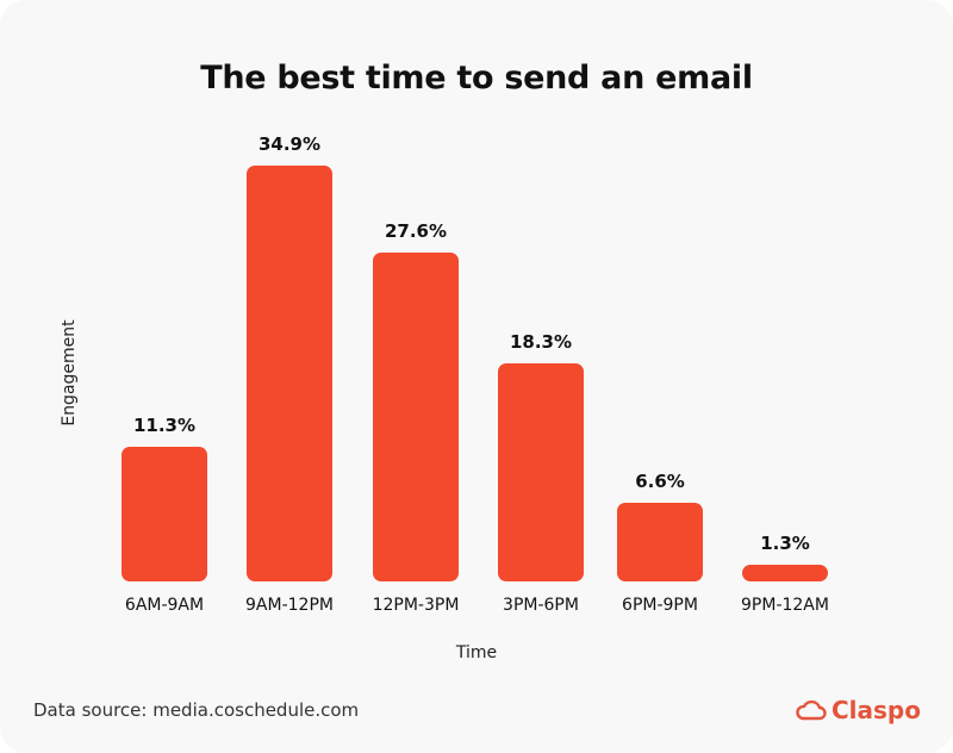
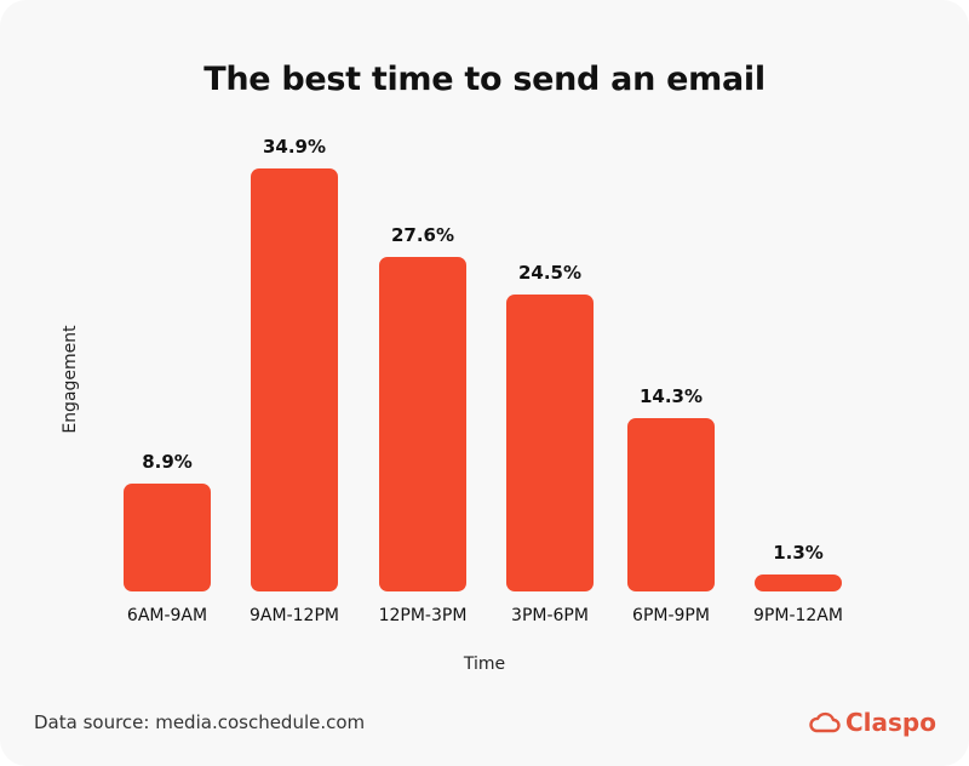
6AM-9AM: 11.3% -> 8.9%
3PM-6PM: 18.3% -> 24.5%
6PM-9PM: 6.6% -> 14.3%
